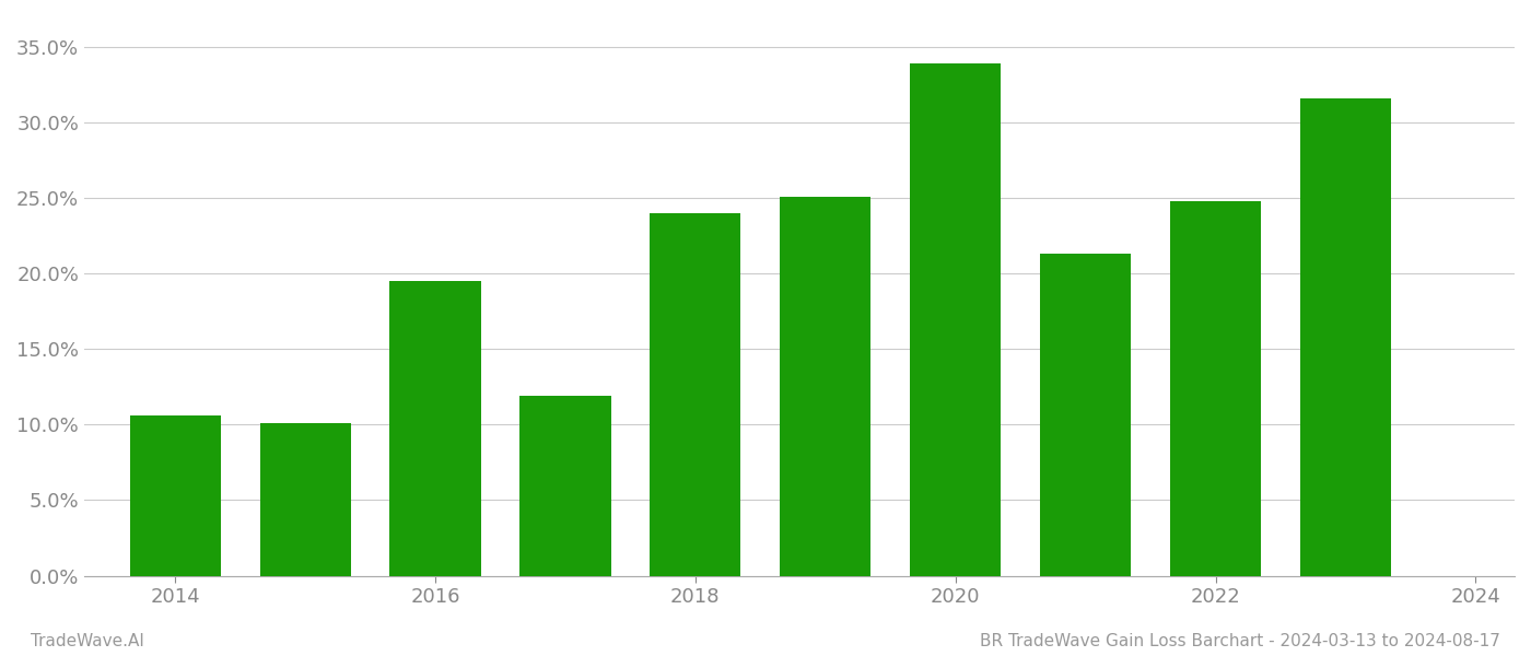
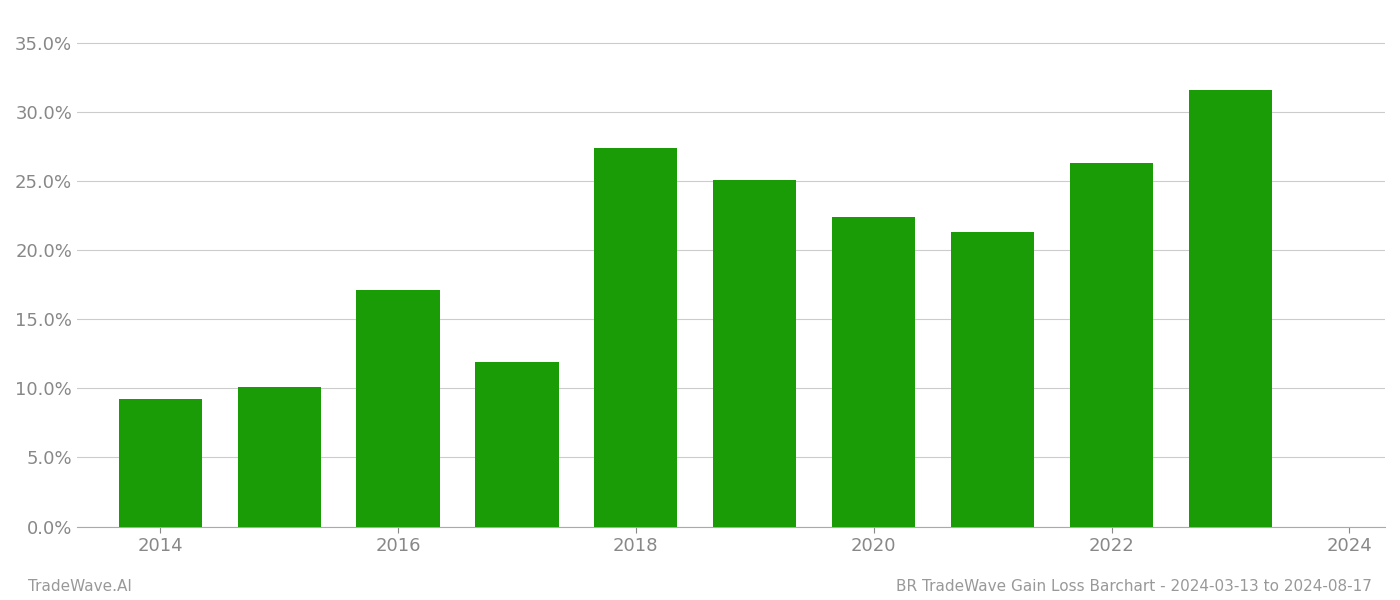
2014: 10.6% -> 9.2%
2016: 19.5% -> 17.1%
2018: 24.0% -> 27.4%
2020: 33.9% -> 22.4%
2022: 24.8% -> 26.3%
